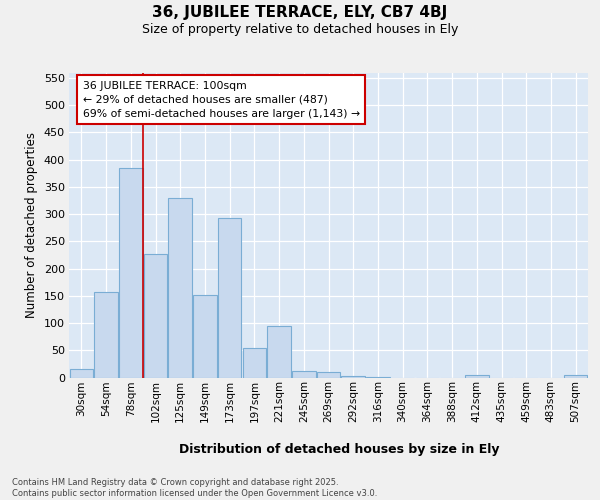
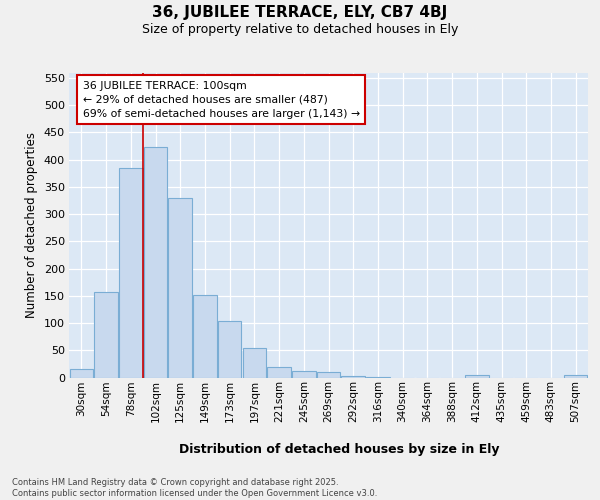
102sqm: 226 -> 424
173sqm: 292 -> 103
221sqm: 94 -> 19
